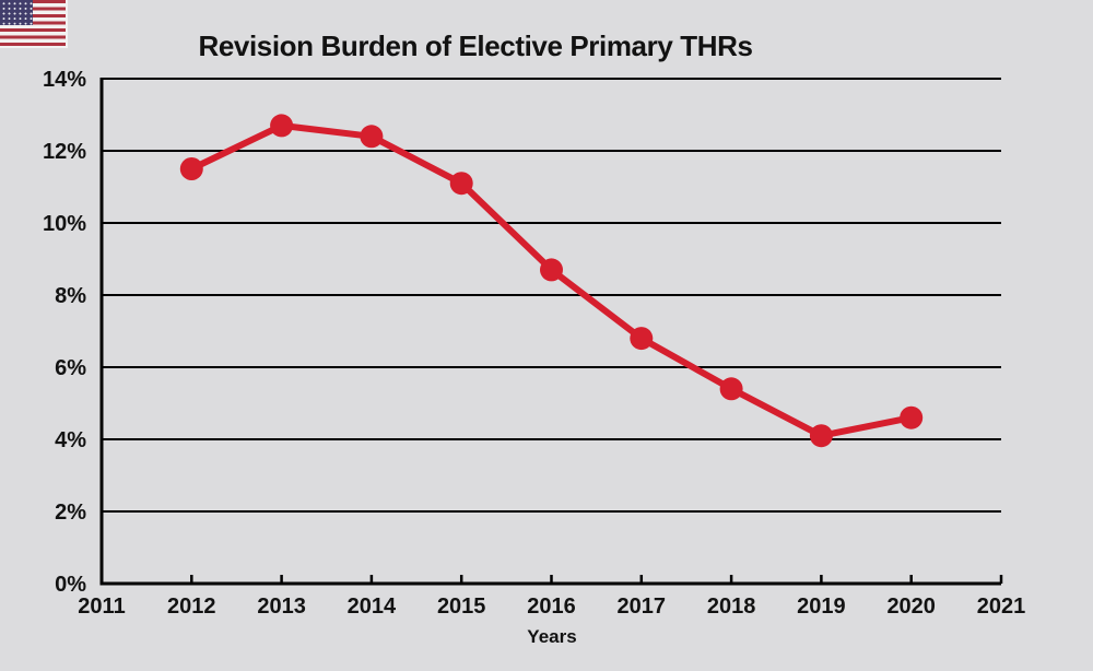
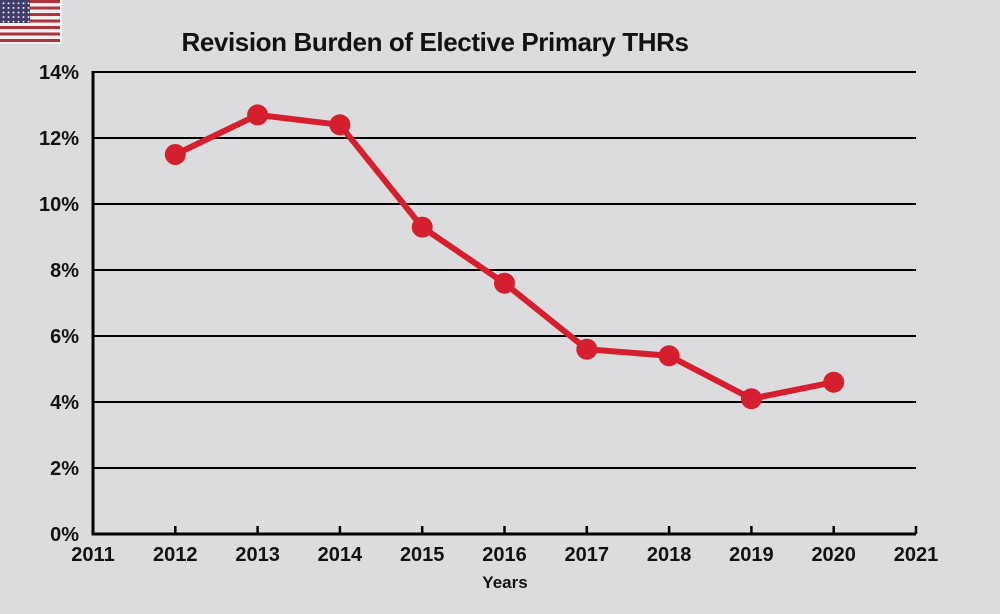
2015: 11.1% -> 9.3%
2016: 8.7% -> 7.6%
2017: 6.8% -> 5.6%
